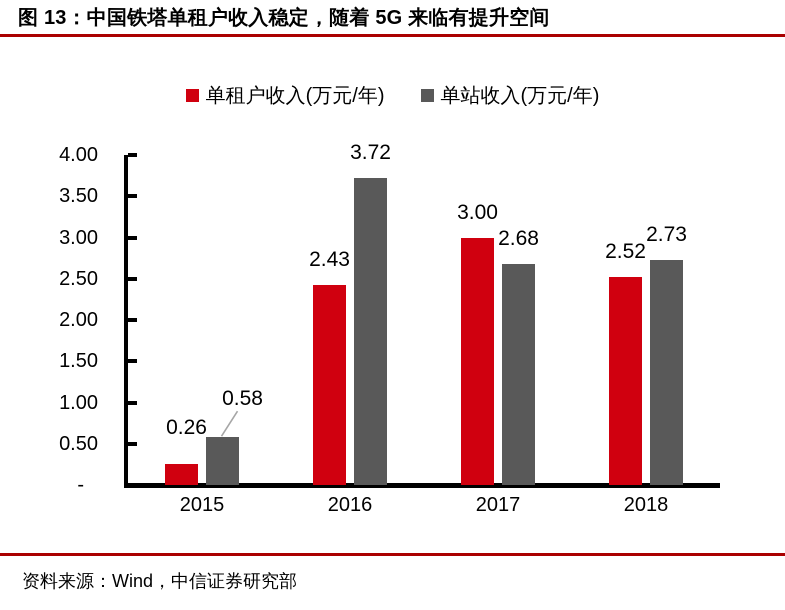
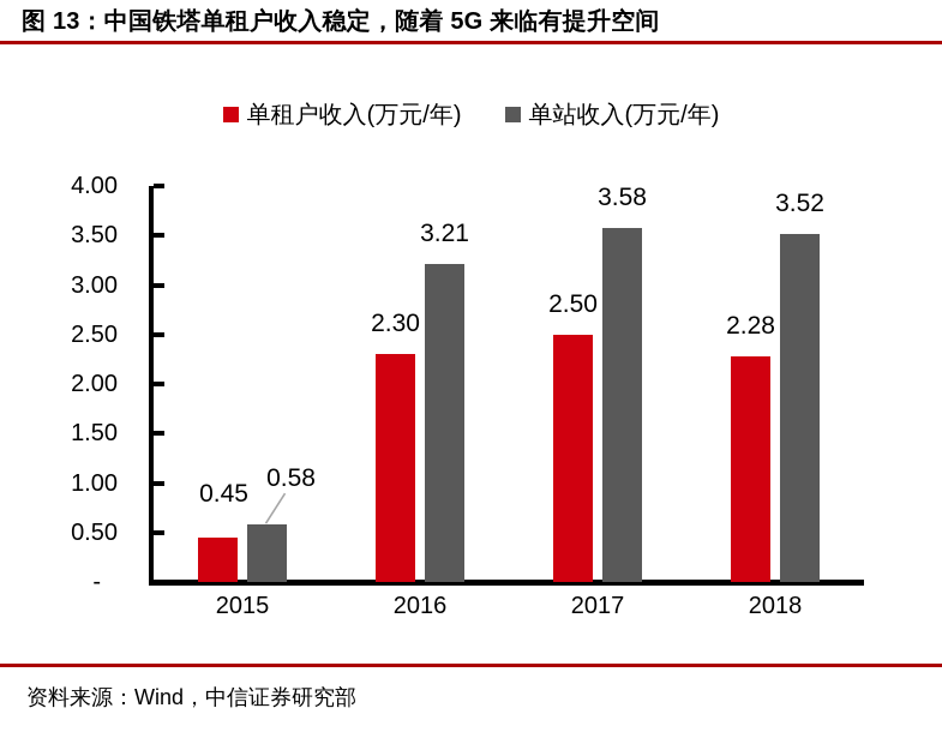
单租户收入(万元/年)/2015: 0.26 -> 0.45
单租户收入(万元/年)/2016: 2.43 -> 2.30
单站收入(万元/年)/2016: 3.72 -> 3.21
单租户收入(万元/年)/2017: 3.00 -> 2.50
单站收入(万元/年)/2017: 2.68 -> 3.58
单租户收入(万元/年)/2018: 2.52 -> 2.28
单站收入(万元/年)/2018: 2.73 -> 3.52
